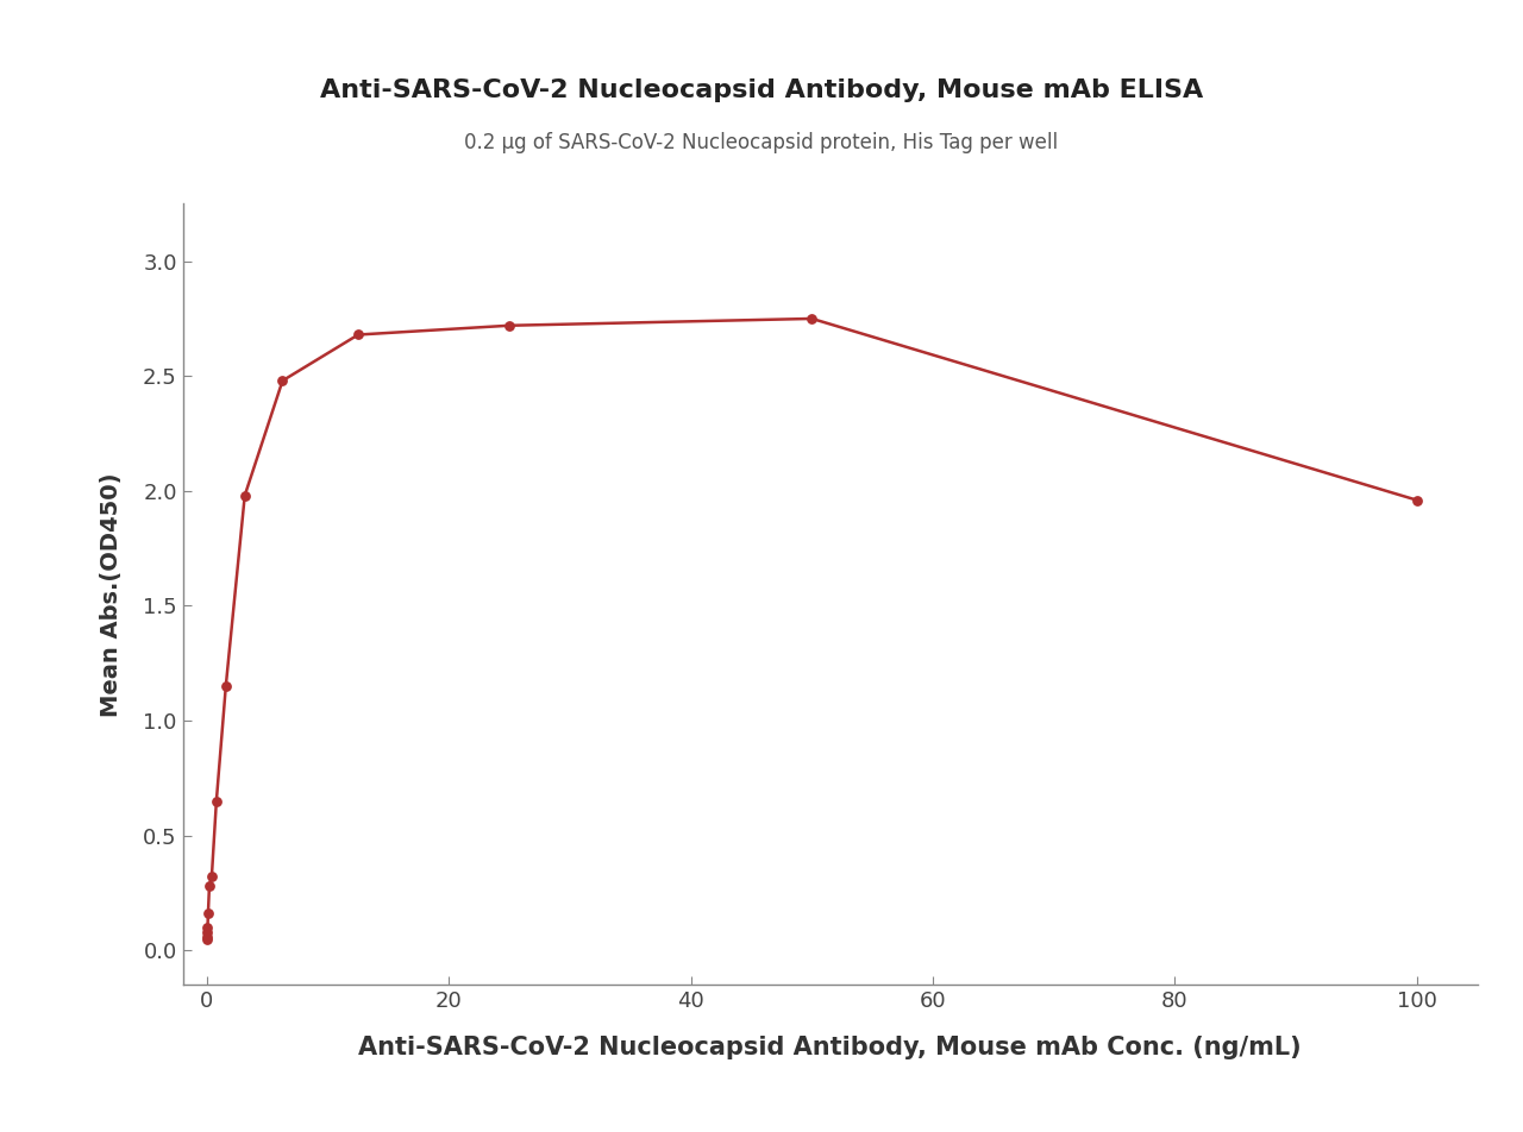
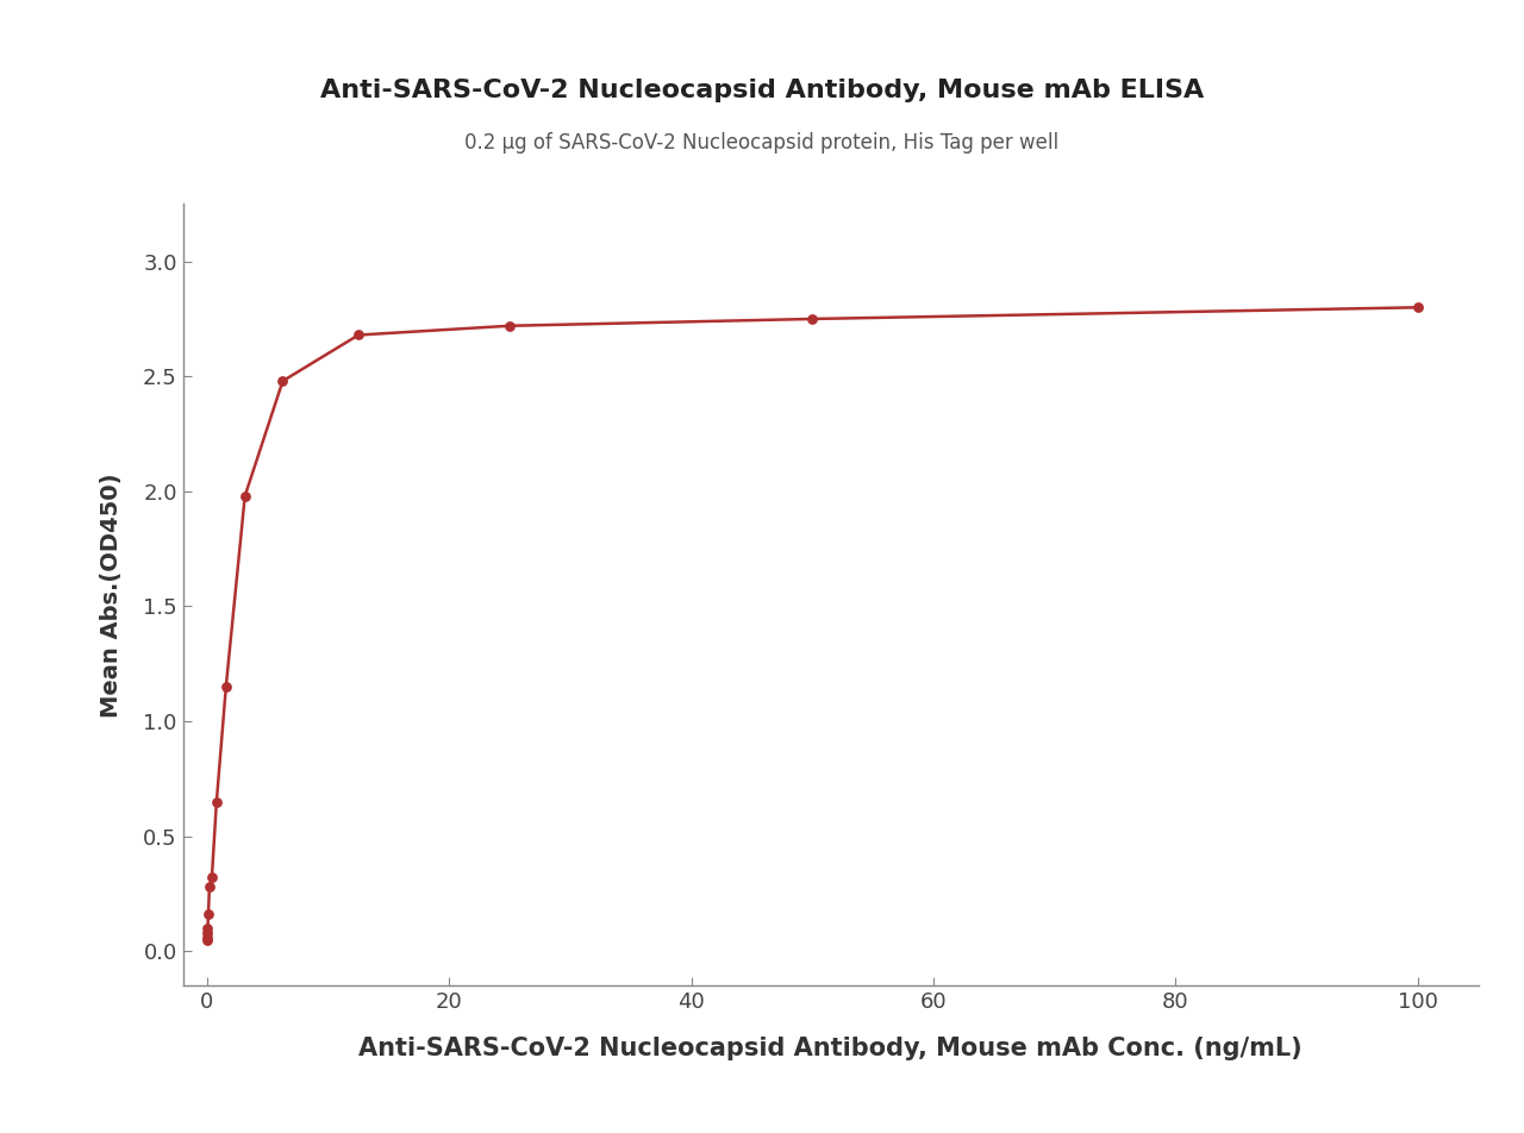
100: 1.96 -> 2.80
